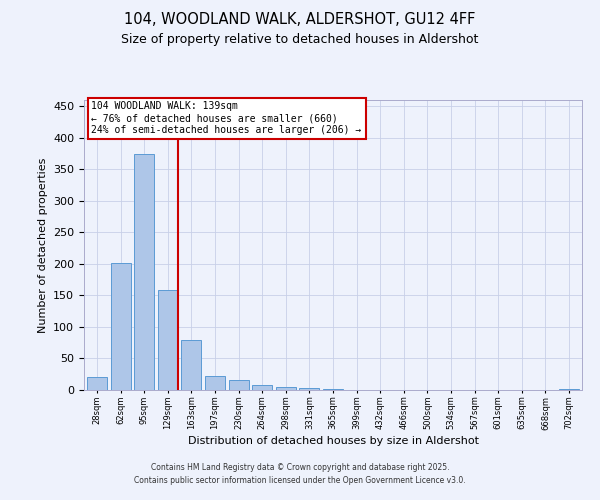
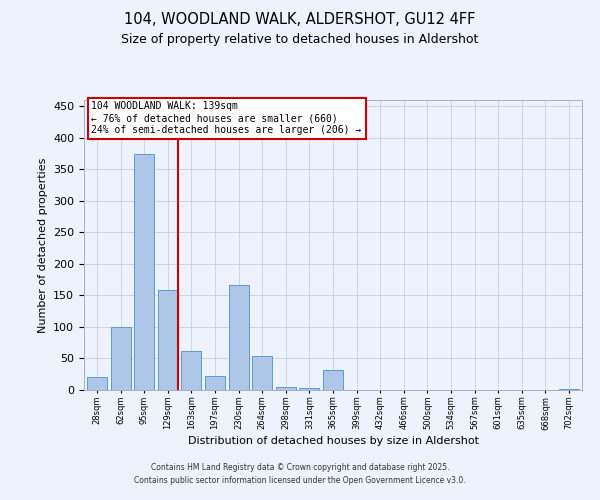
62sqm: 202 -> 100
163sqm: 80 -> 62
230sqm: 16 -> 166
264sqm: 8 -> 54
365sqm: 1 -> 32
